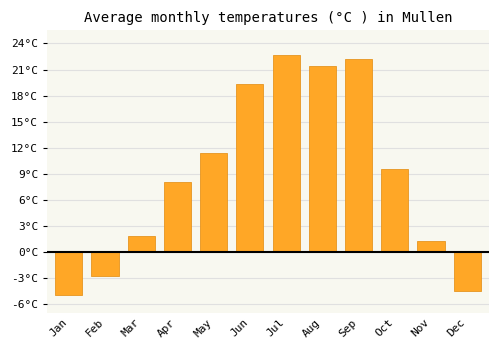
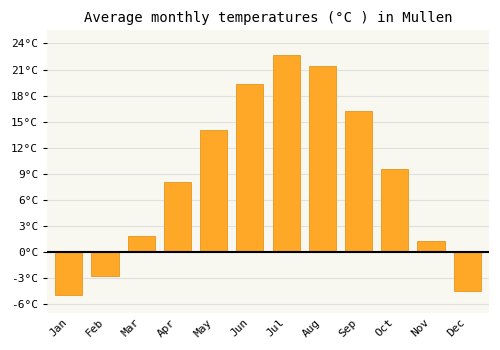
May: 11.4°C -> 14.0°C
Sep: 22.2°C -> 16.2°C
